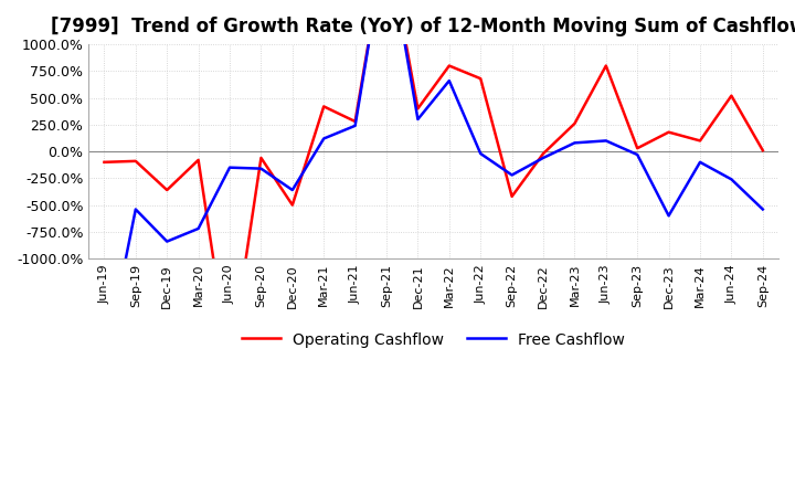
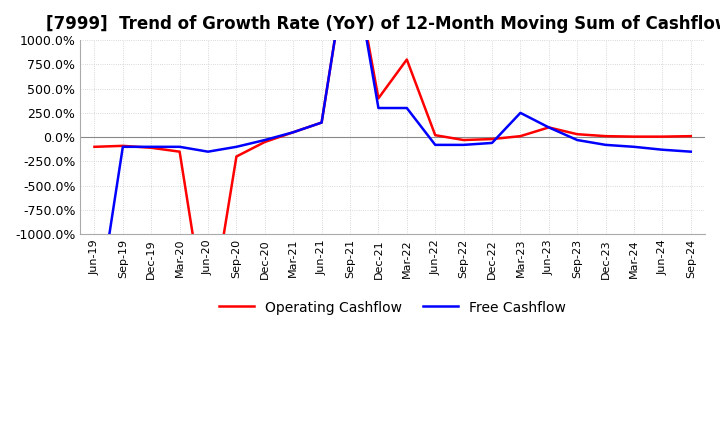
Free Cashflow/Sep-19: -540% -> -100%
Operating Cashflow/Dec-19: -360% -> -110%
Free Cashflow/Dec-19: -840% -> -100%
Operating Cashflow/Mar-20: -80% -> -150%
Free Cashflow/Mar-20: -720% -> -100%
Operating Cashflow/Sep-20: -60% -> -200%
Free Cashflow/Sep-20: -160% -> -100%
Operating Cashflow/Dec-20: -500% -> -50%
Free Cashflow/Dec-20: -360% -> -30%
Operating Cashflow/Mar-21: 420% -> 50%
Free Cashflow/Mar-21: 120% -> 50%
Operating Cashflow/Jun-21: 280% -> 150%
Free Cashflow/Jun-21: 240% -> 150%
Free Cashflow/Mar-22: 660% -> 300%
Operating Cashflow/Jun-22: 680% -> 20%
Free Cashflow/Jun-22: -20% -> -80%
Operating Cashflow/Sep-22: -420% -> -30%
Free Cashflow/Sep-22: -220% -> -80%
Operating Cashflow/Mar-23: 260% -> 10%
Free Cashflow/Mar-23: 80% -> 250%
Operating Cashflow/Jun-23: 800% -> 100%
Operating Cashflow/Dec-23: 180% -> 10%
Free Cashflow/Dec-23: -600% -> -80%
Operating Cashflow/Mar-24: 100% -> 0%
Operating Cashflow/Jun-24: 520% -> 0%
Free Cashflow/Jun-24: -260% -> -130%
Free Cashflow/Sep-24: -540% -> -150%
